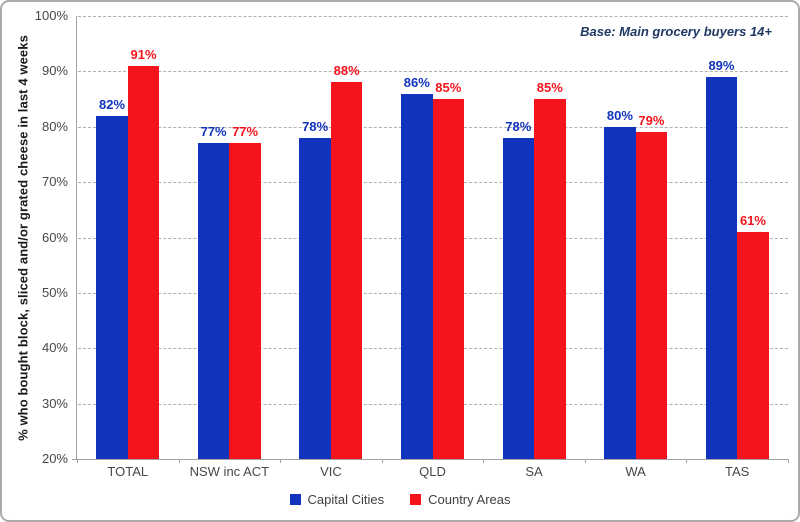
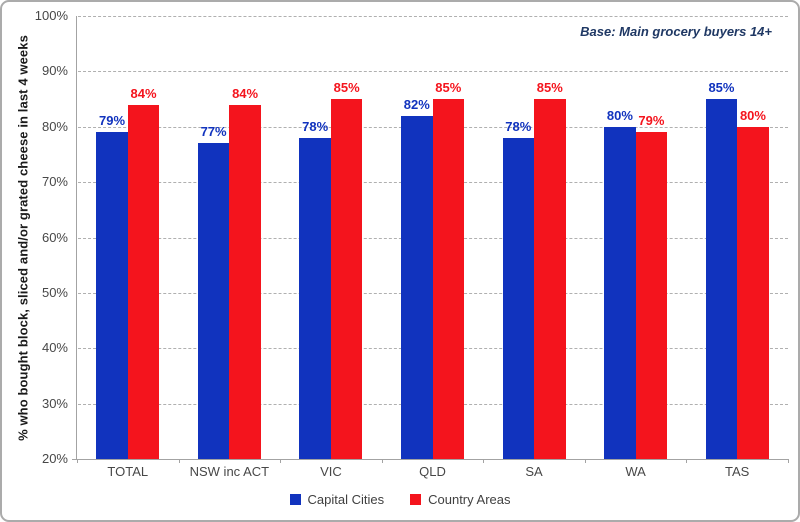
Capital Cities/TOTAL: 82% -> 79%
Country Areas/TOTAL: 91% -> 84%
Country Areas/NSW inc ACT: 77% -> 84%
Country Areas/VIC: 88% -> 85%
Capital Cities/QLD: 86% -> 82%
Capital Cities/TAS: 89% -> 85%
Country Areas/TAS: 61% -> 80%
